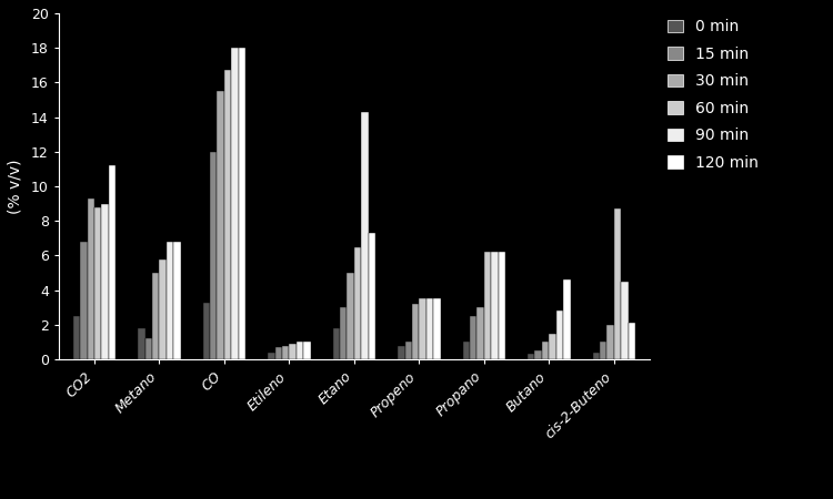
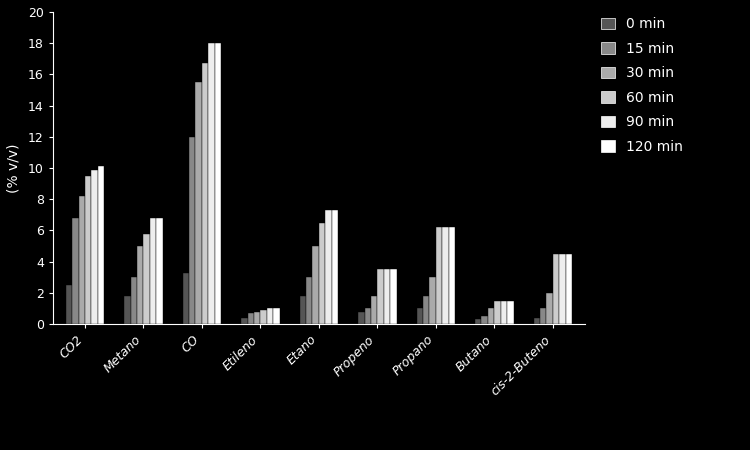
30 min/CO2: 9.3 -> 8.2
60 min/CO2: 8.8 -> 9.5
90 min/CO2: 9.0 -> 9.9
120 min/CO2: 11.2 -> 10.1
15 min/Metano: 1.2 -> 3.0
90 min/Etano: 14.3 -> 7.3
30 min/Propeno: 3.2 -> 1.8
15 min/Propano: 2.5 -> 1.8
90 min/Butano: 2.8 -> 1.5
120 min/Butano: 4.6 -> 1.5
60 min/cis-2-Buteno: 8.7 -> 4.5
120 min/cis-2-Buteno: 2.1 -> 4.5
